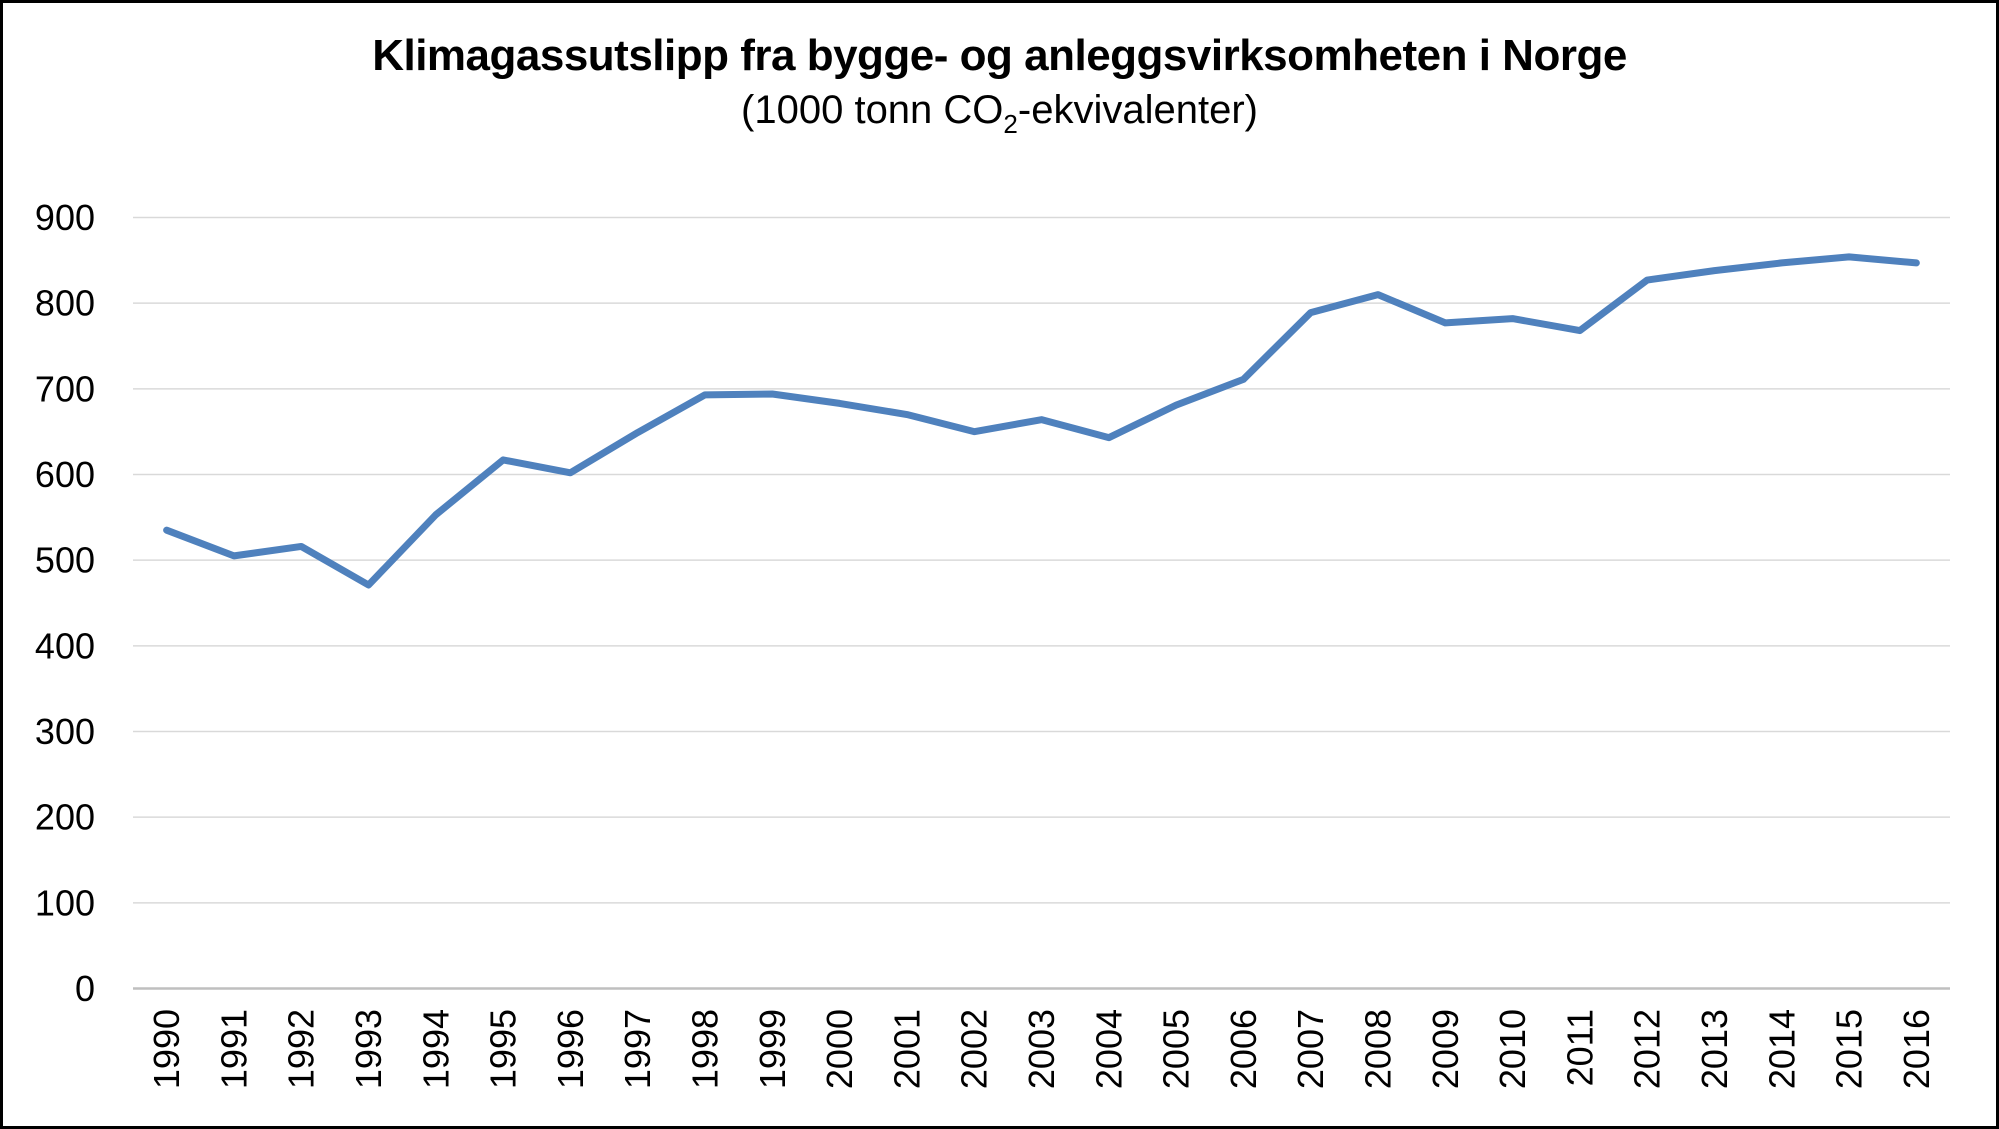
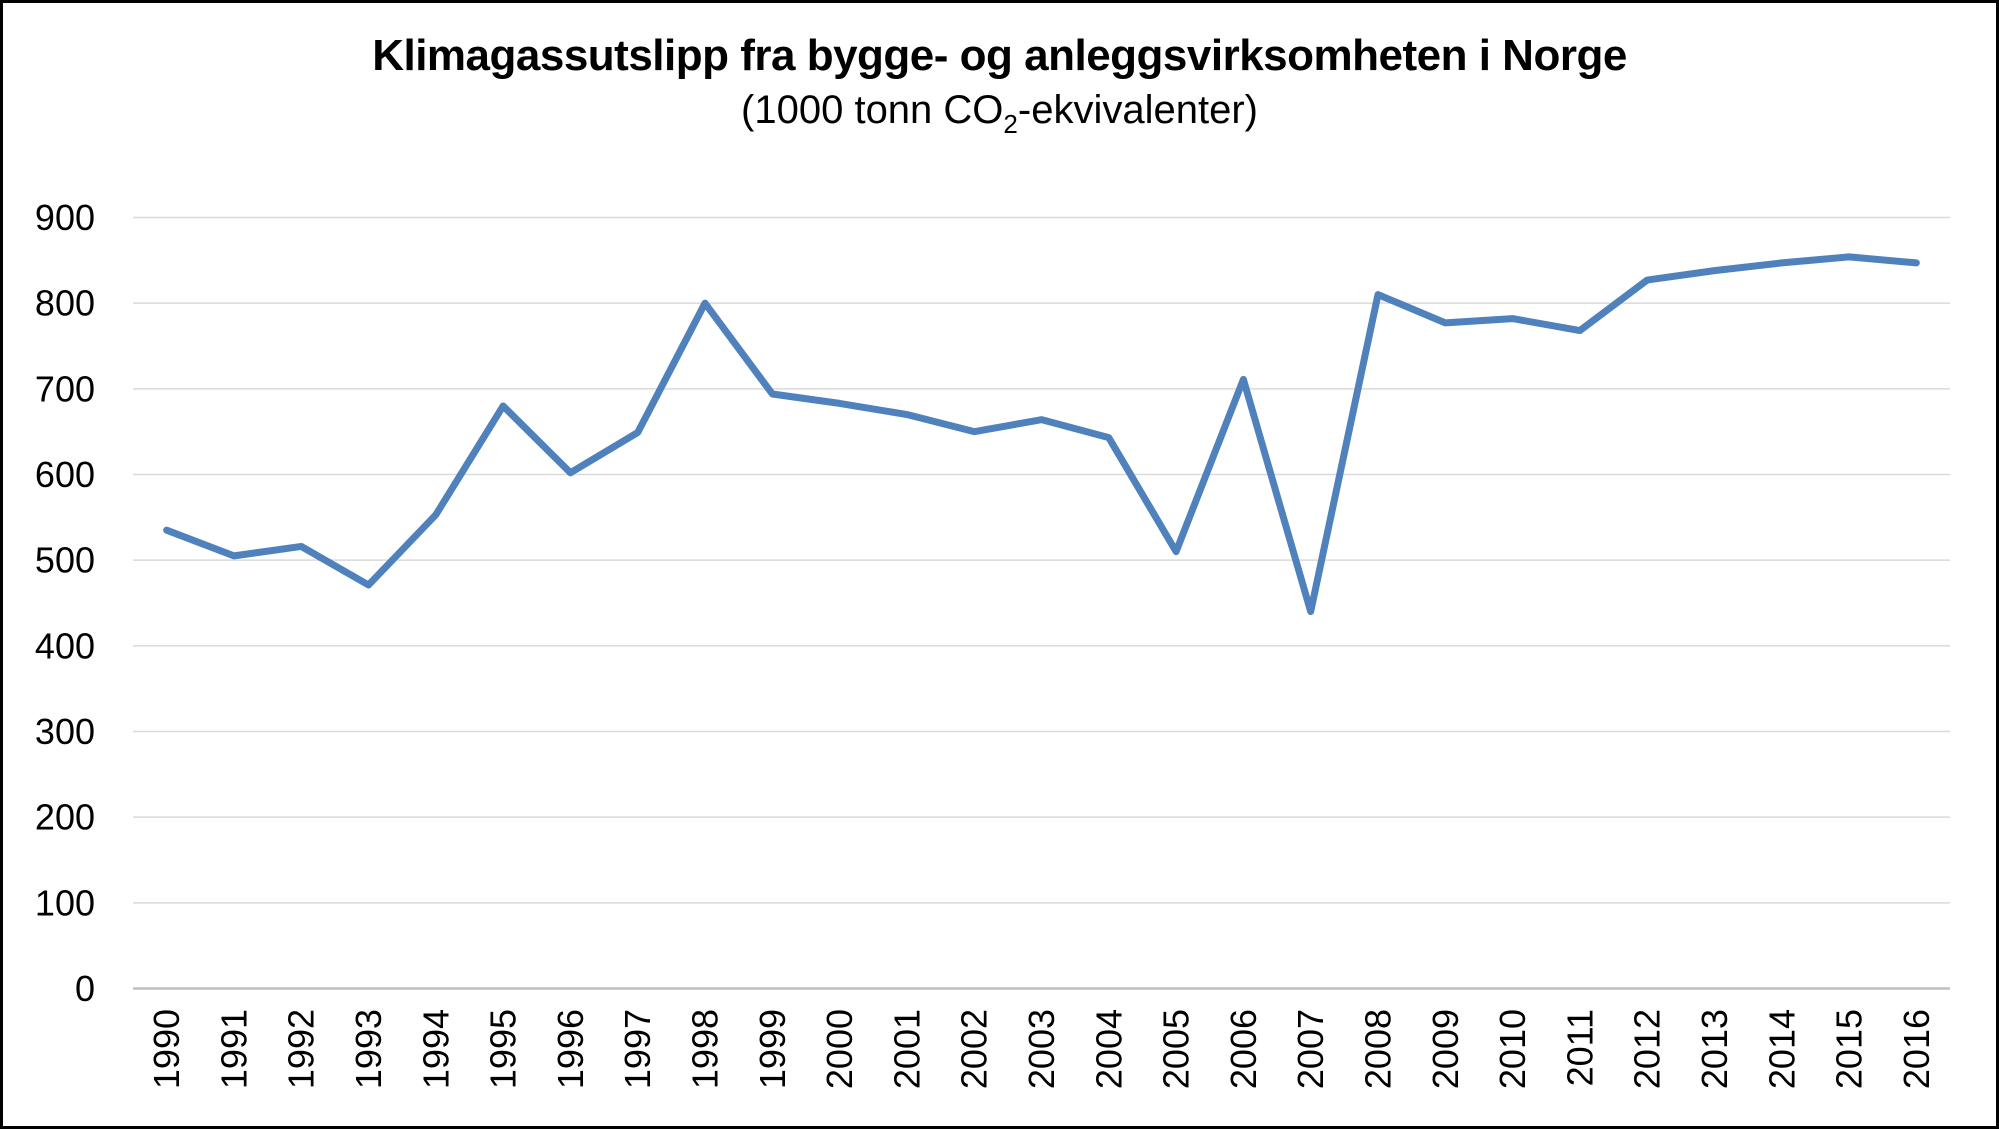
1995: 620 -> 680
1998: 690 -> 800
2005: 680 -> 510
2007: 790 -> 440
